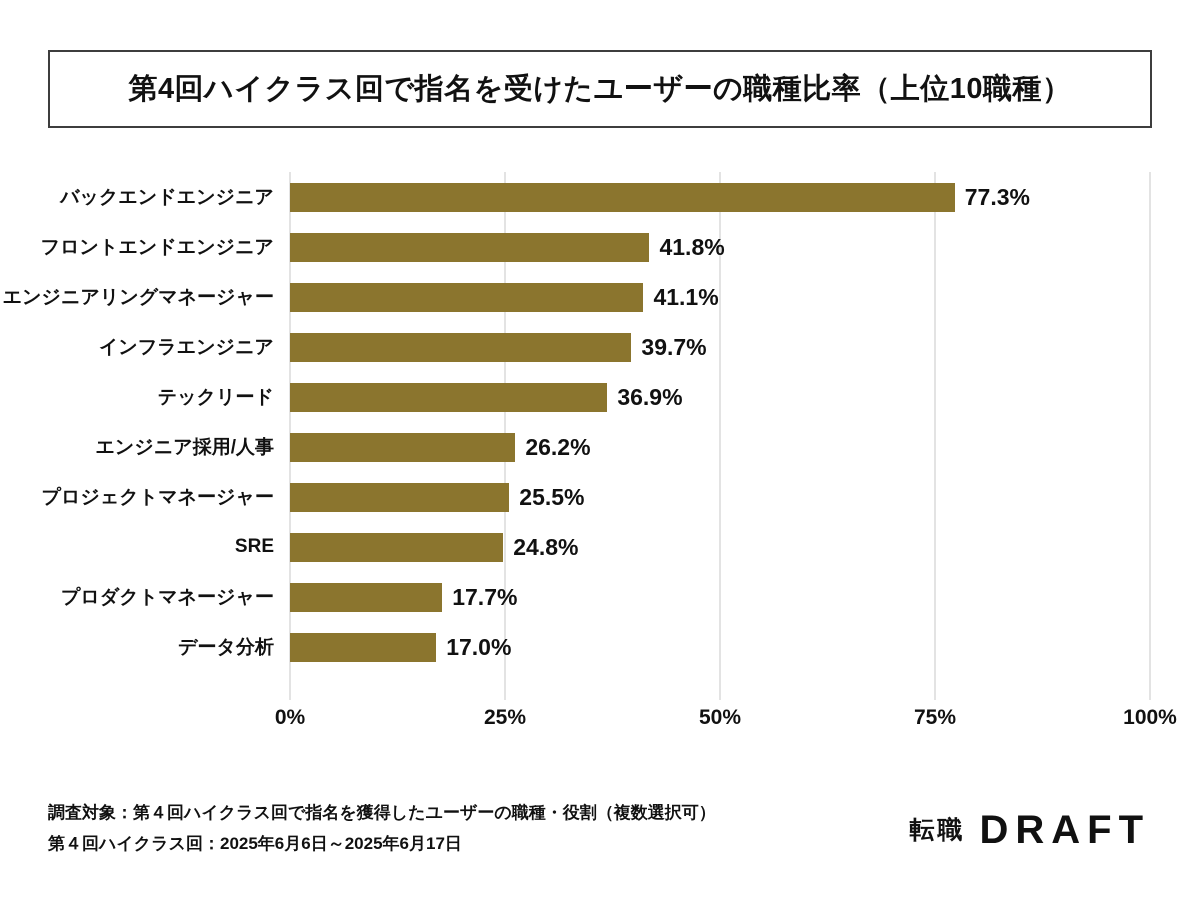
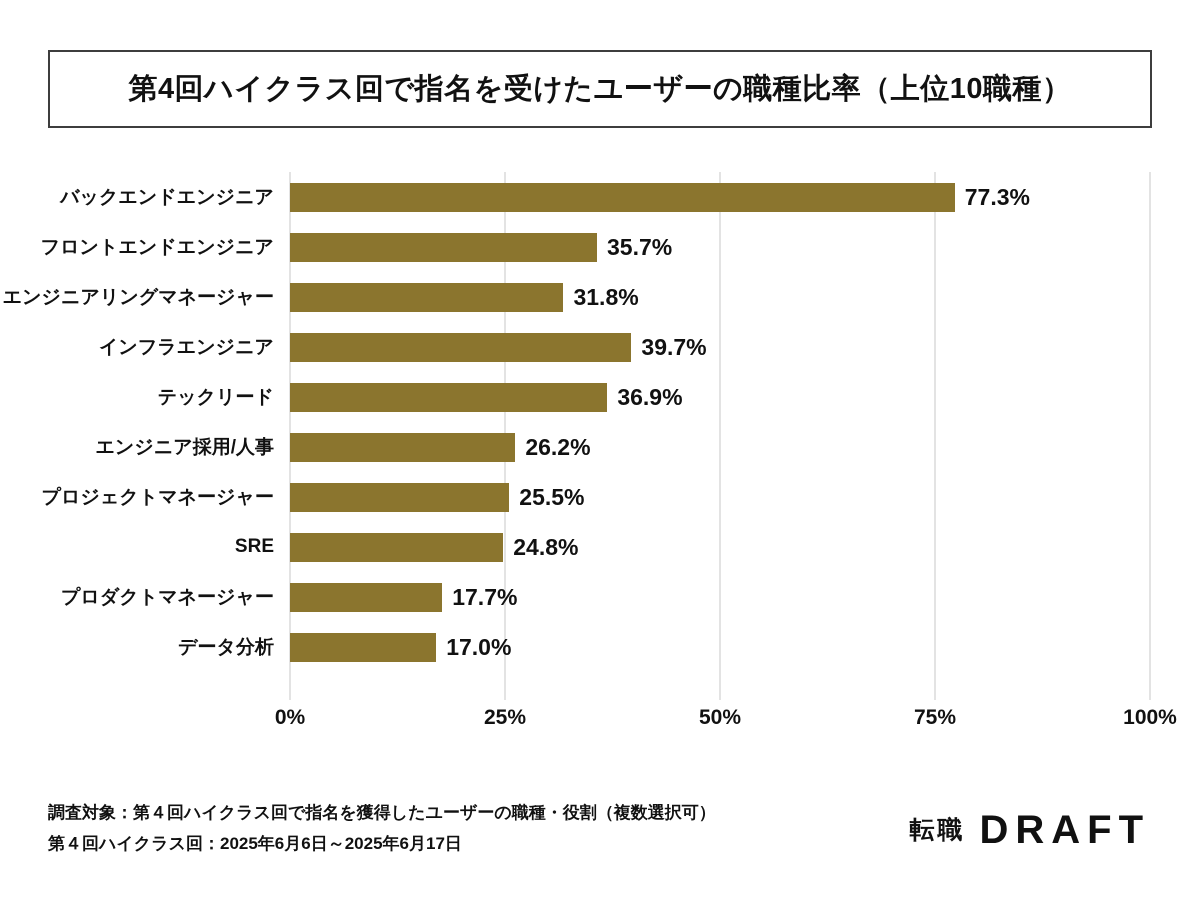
フロントエンドエンジニア: 41.8% -> 35.7%
エンジニアリングマネージャー: 41.1% -> 31.8%
